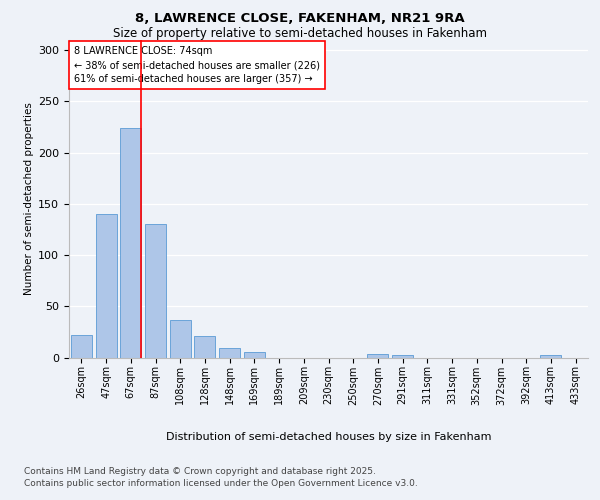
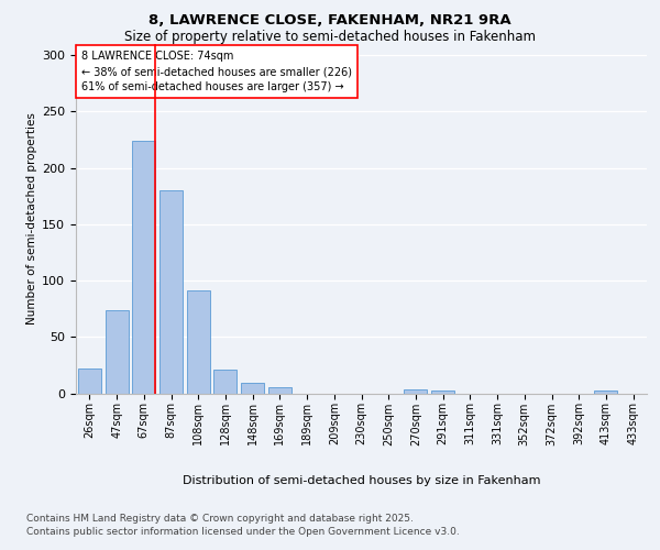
47sqm: 140 -> 74
87sqm: 130 -> 180
108sqm: 37 -> 91
